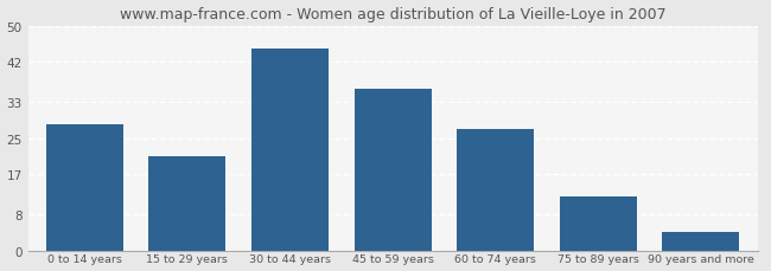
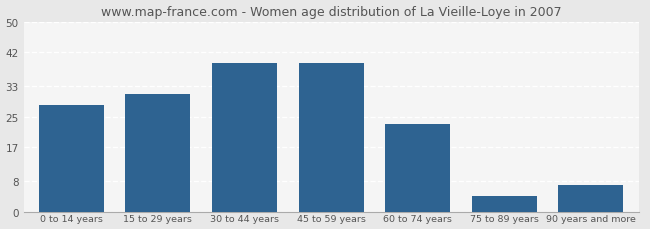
15 to 29 years: 21 -> 31
30 to 44 years: 45 -> 39
45 to 59 years: 36 -> 39
60 to 74 years: 27 -> 23
75 to 89 years: 12 -> 4
90 years and more: 4 -> 7
